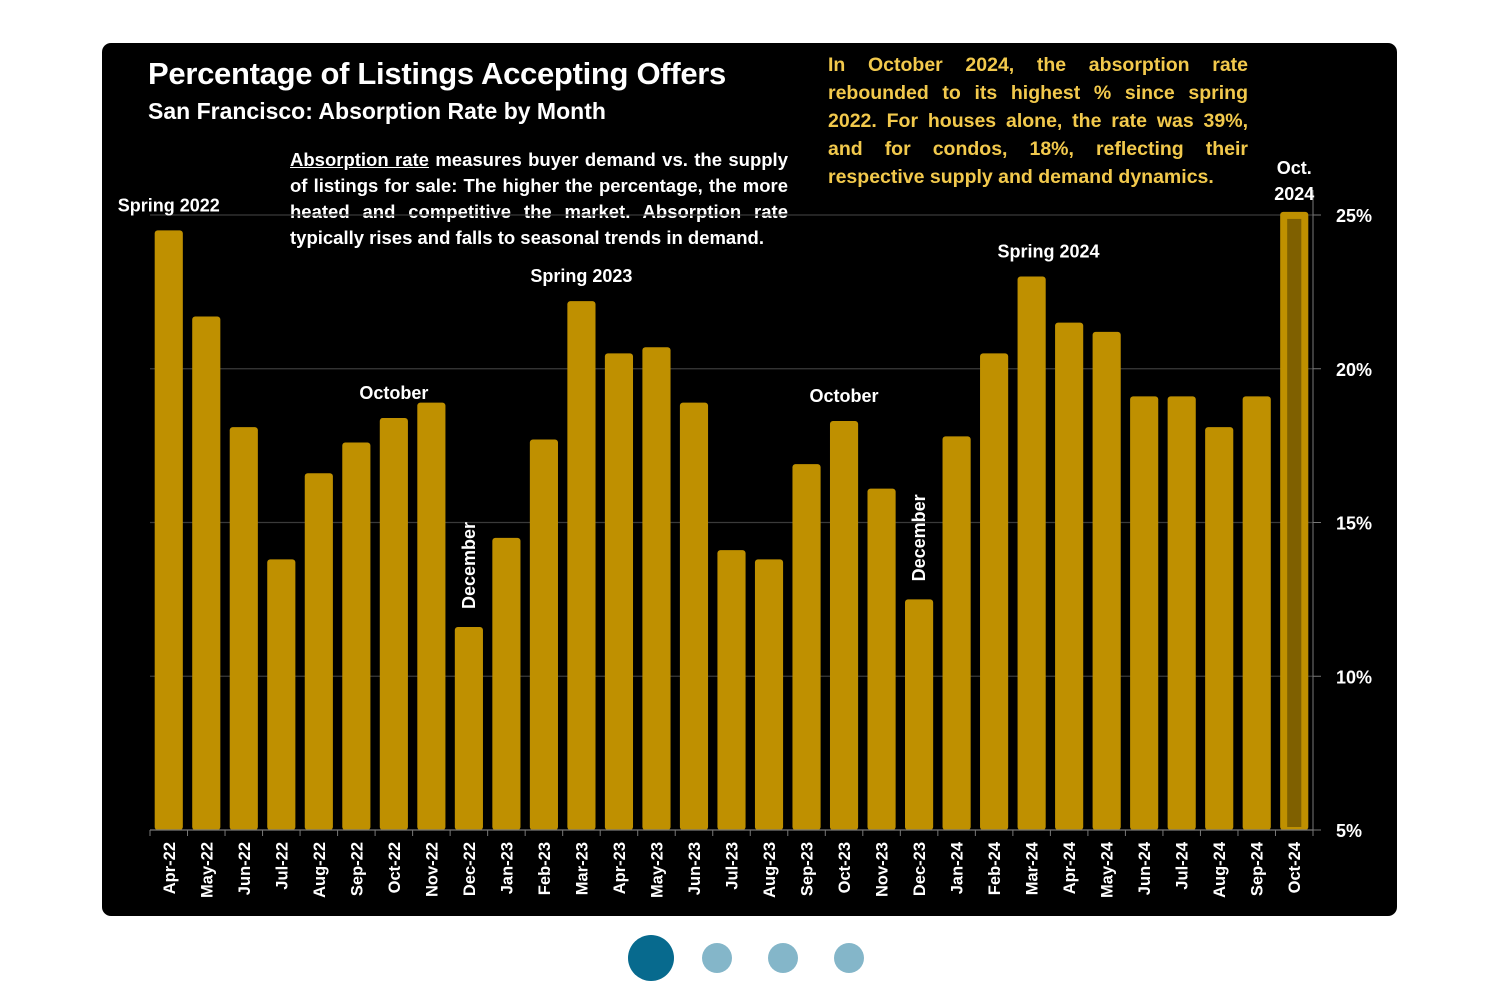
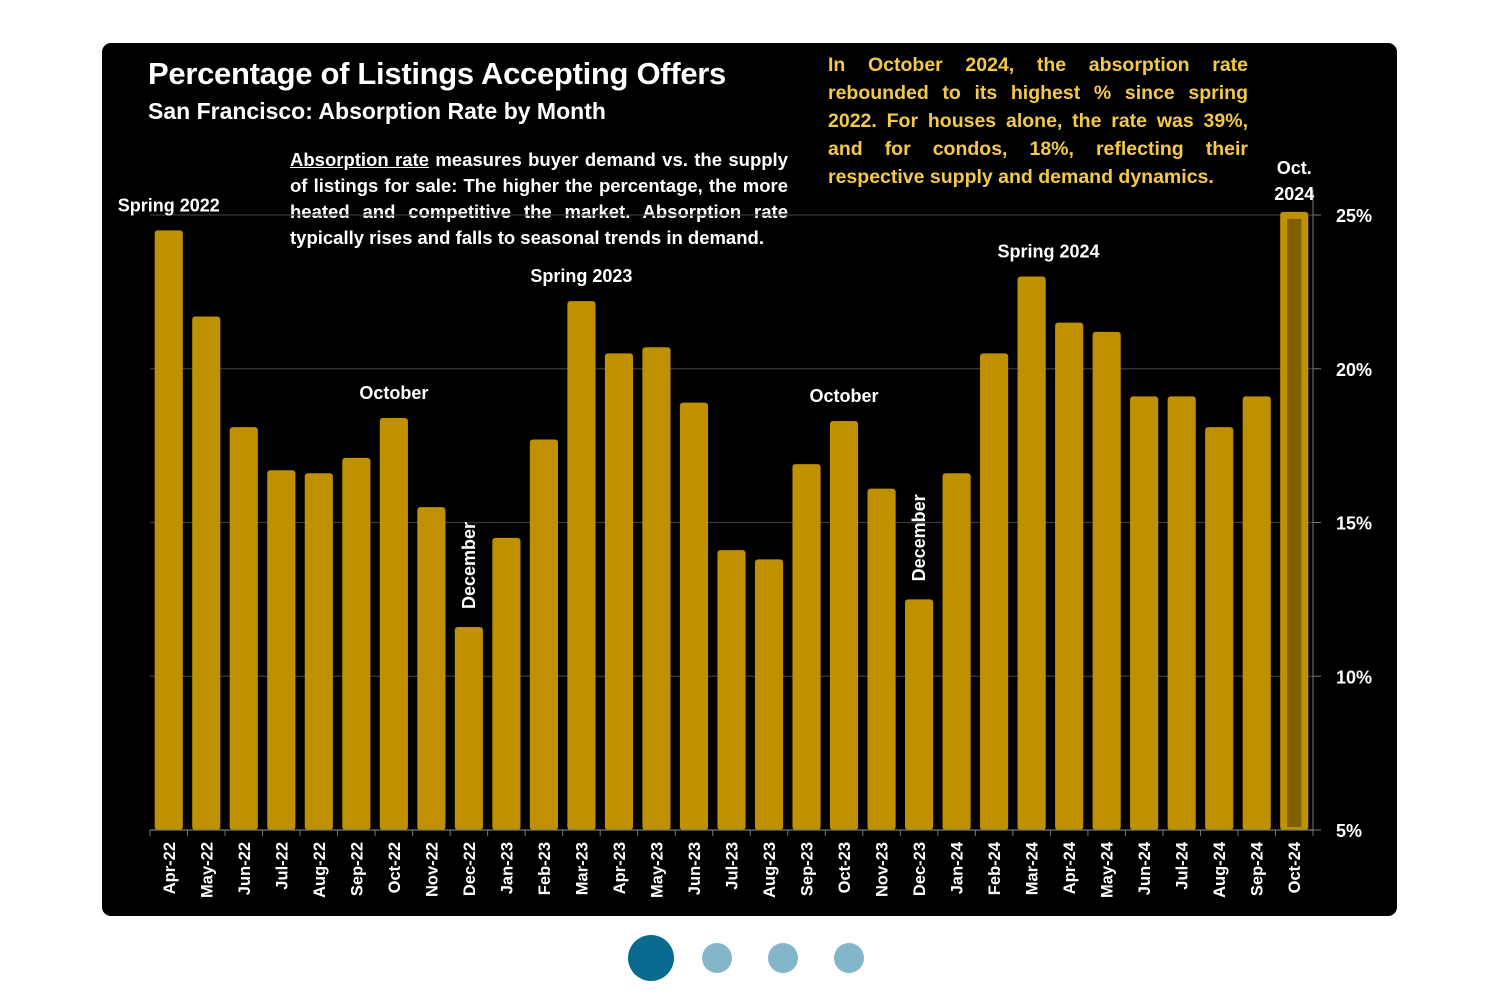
Jul-22: 13.8% -> 16.7%
Sep-22: 17.6% -> 17.1%
Nov-22: 18.9% -> 15.5%
Jan-24: 17.8% -> 16.6%
